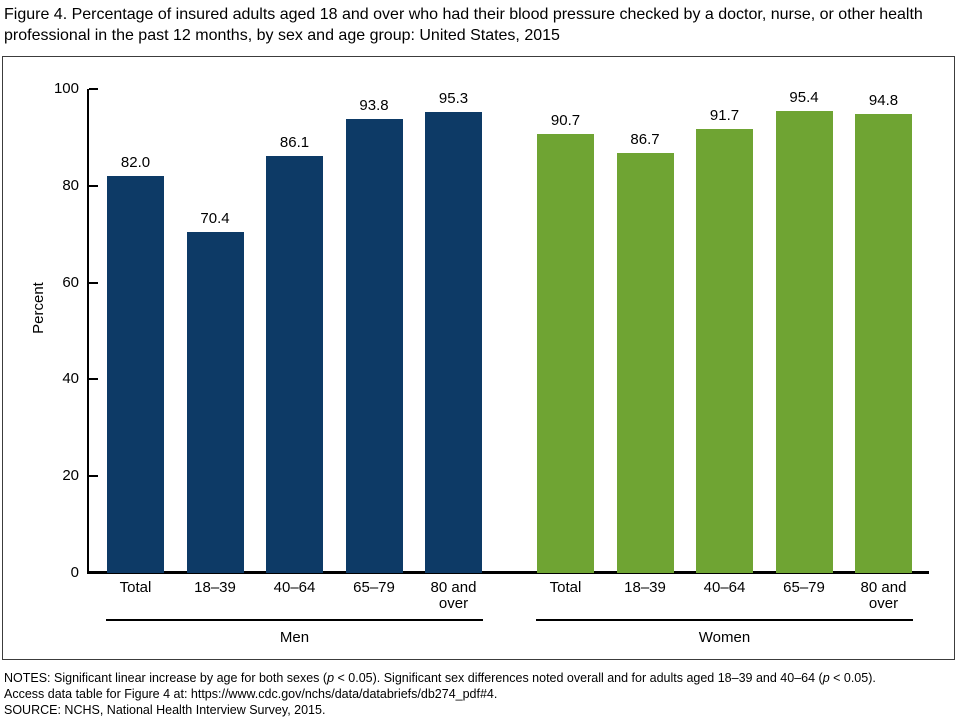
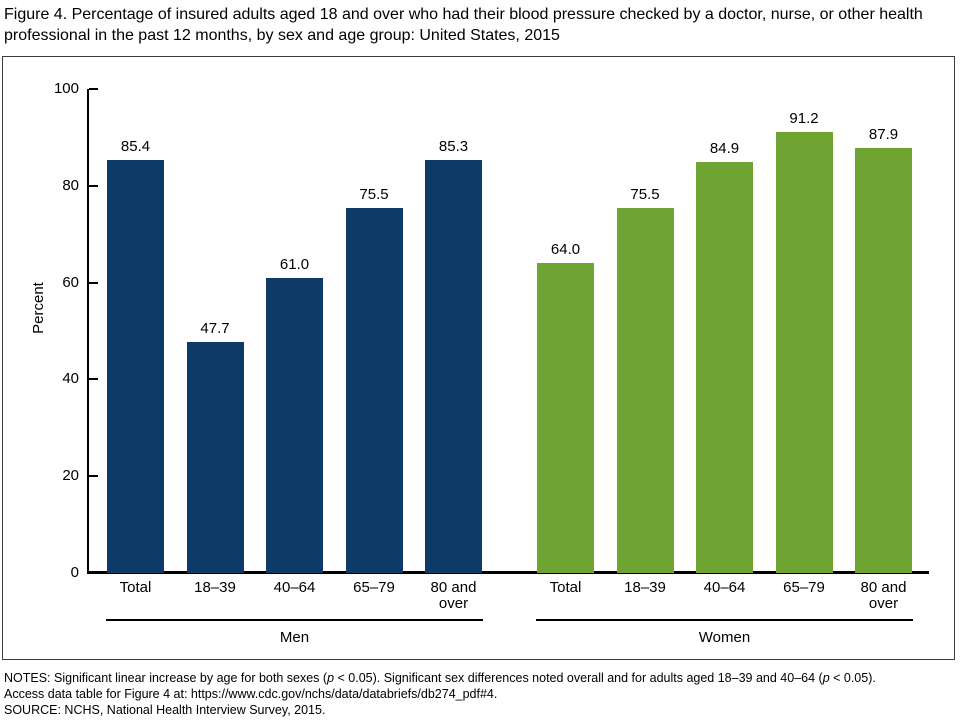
Men/Total: 82.0 -> 85.4
Women/Total: 90.7 -> 64.0
Men/18–39: 70.4 -> 47.7
Women/18–39: 86.7 -> 75.5
Men/40–64: 86.1 -> 61.0
Women/40–64: 91.7 -> 84.9
Men/65–79: 93.8 -> 75.5
Women/65–79: 95.4 -> 91.2
Men/80 and over: 95.3 -> 85.3
Women/80 and over: 94.8 -> 87.9
